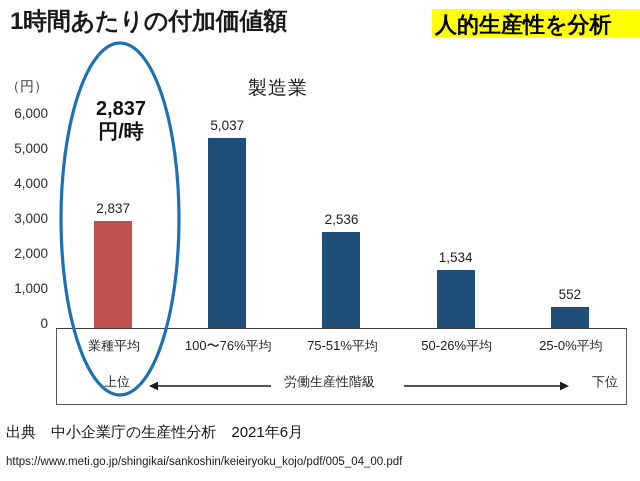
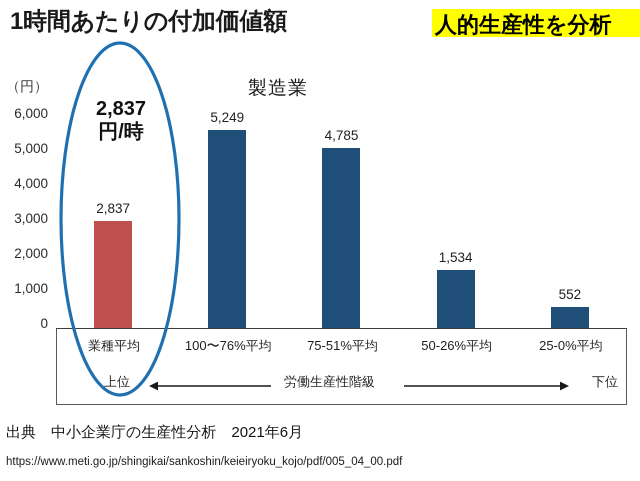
100〜76%平均: 5,037 -> 5,249
75-51%平均: 2,536 -> 4,785
